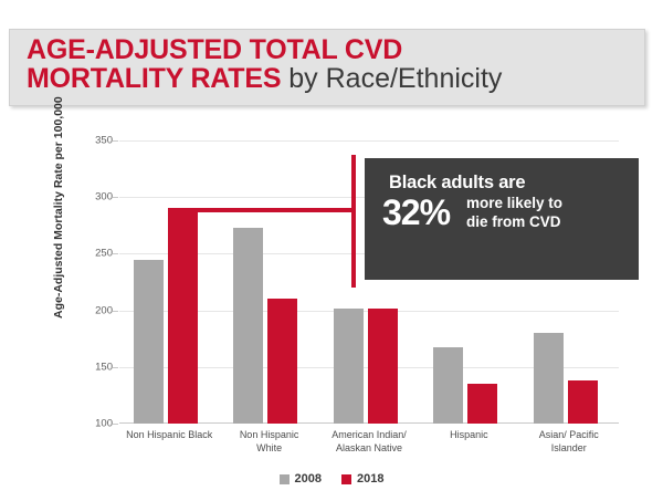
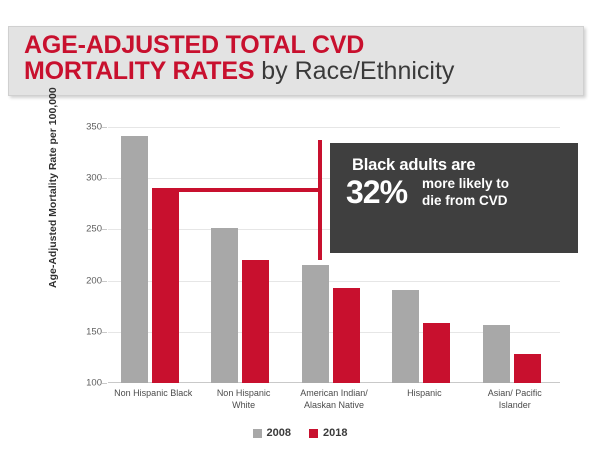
2008/Non Hispanic Black: 245 -> 341
2008/Non Hispanic White: 273 -> 251
2018/Non Hispanic White: 210 -> 220
2008/American Indian/ Alaskan Native: 202 -> 215
2018/American Indian/ Alaskan Native: 202 -> 193
2008/Hispanic: 167 -> 191
2018/Hispanic: 135 -> 159
2008/Asian/ Pacific Islander: 180 -> 157
2018/Asian/ Pacific Islander: 138 -> 128
